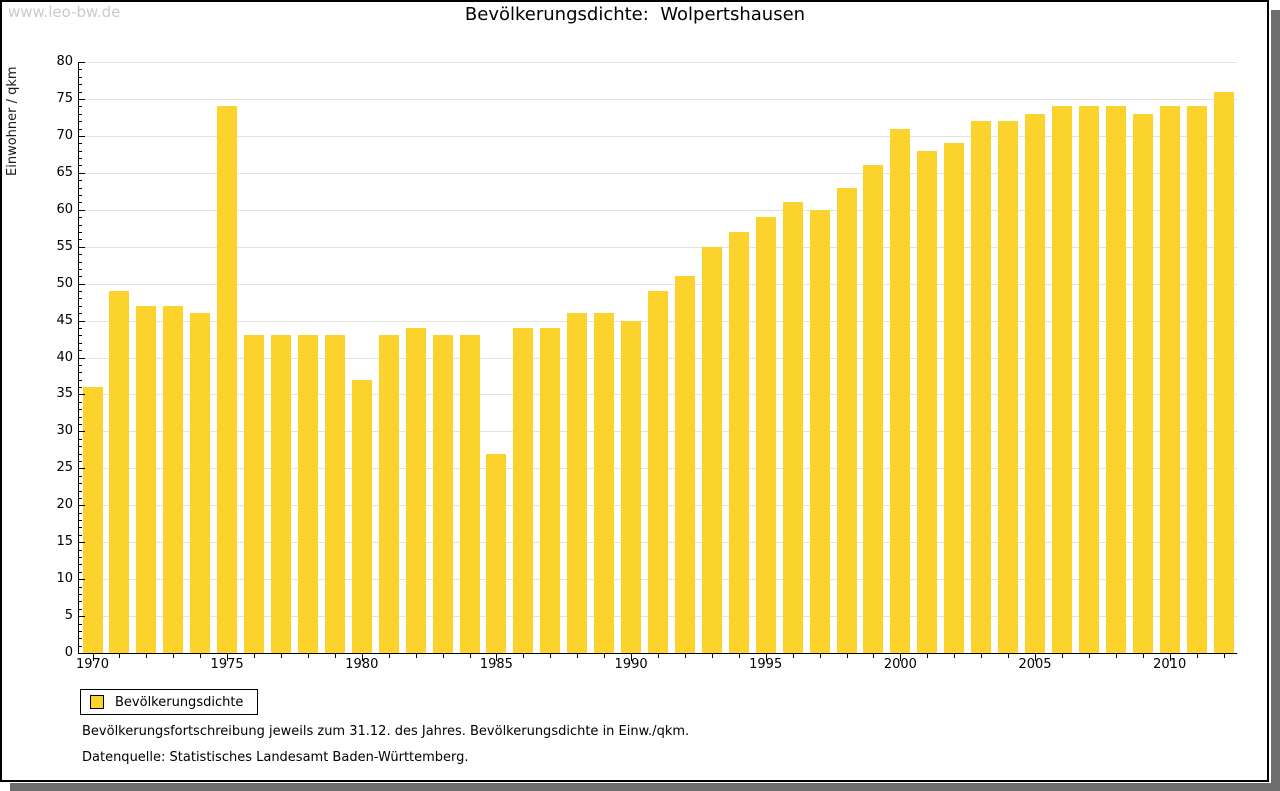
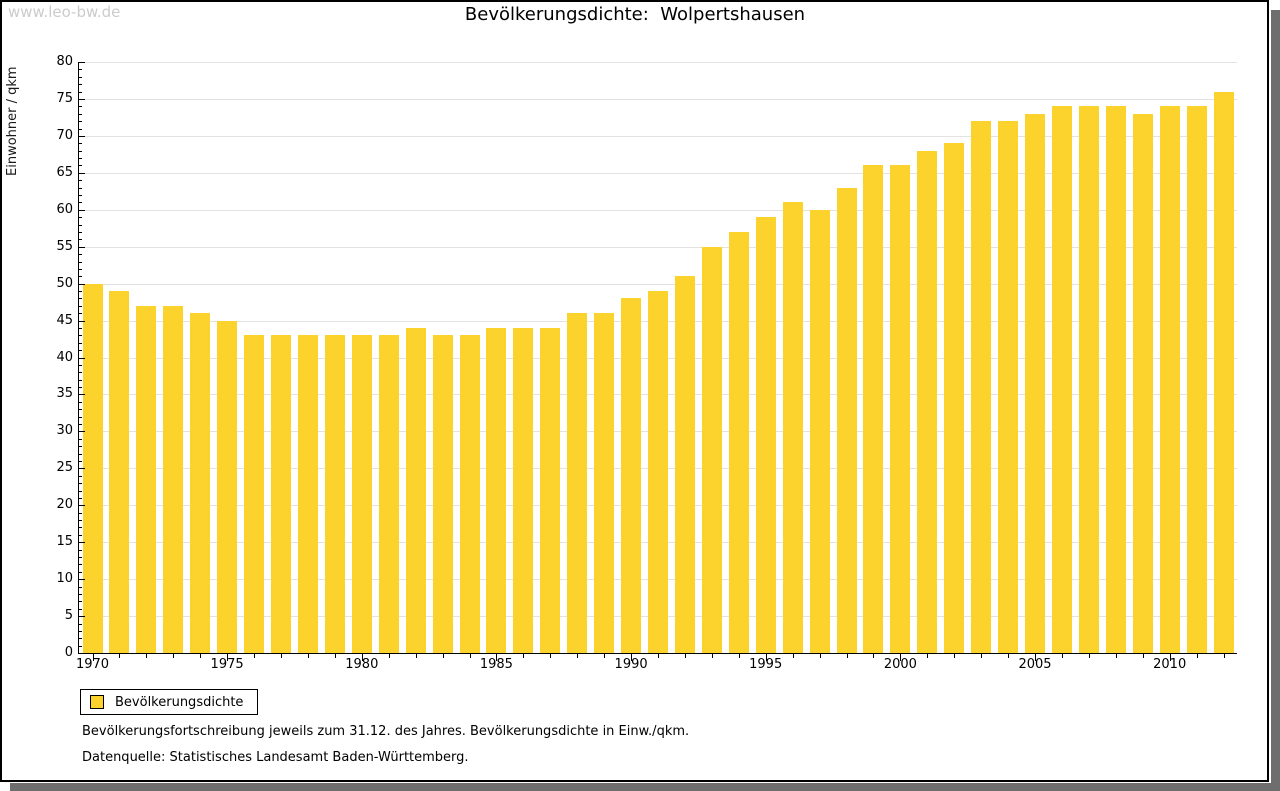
1970: 36 -> 50
1975: 74 -> 45
1980: 37 -> 43
1985: 27 -> 44
1990: 45 -> 48
2000: 71 -> 66
